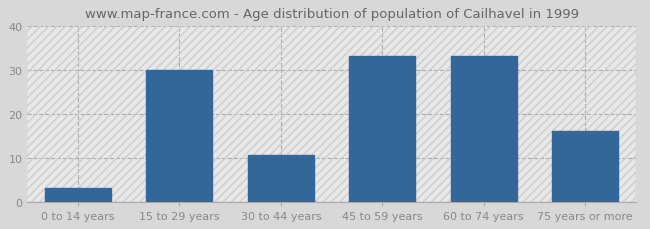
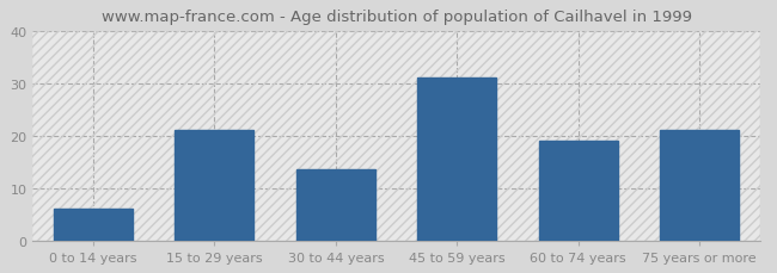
0 to 14 years: 3.0 -> 6.0
15 to 29 years: 30.0 -> 21.0
30 to 44 years: 10.5 -> 13.5
45 to 59 years: 33.0 -> 31.0
60 to 74 years: 33.0 -> 19.0
75 years or more: 16.0 -> 21.0
